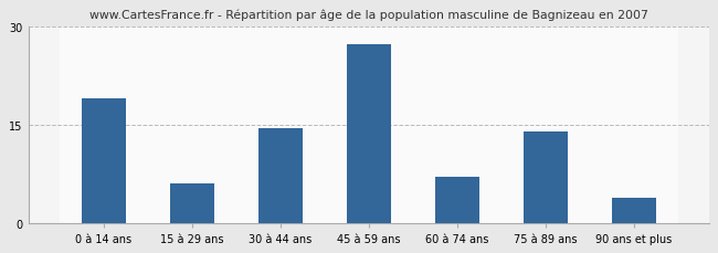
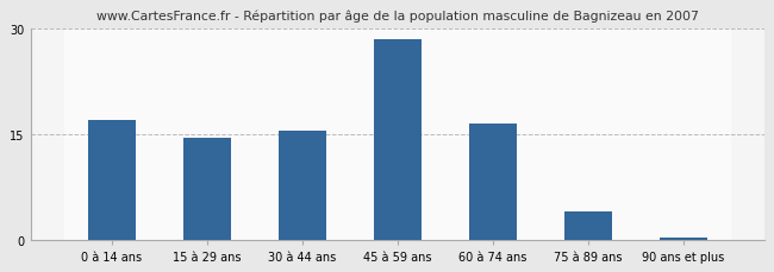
0 à 14 ans: 19.0 -> 17.0
15 à 29 ans: 6.0 -> 14.5
30 à 44 ans: 14.4 -> 15.5
45 à 59 ans: 27.4 -> 28.5
60 à 74 ans: 7.0 -> 16.5
75 à 89 ans: 14.0 -> 4.0
90 ans et plus: 3.8 -> 0.3
